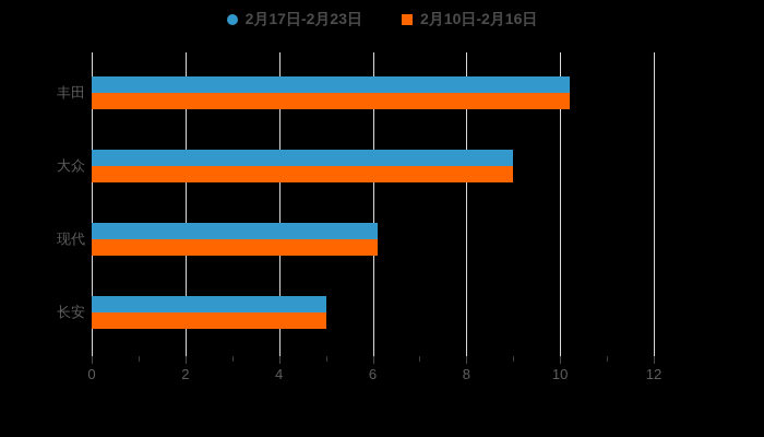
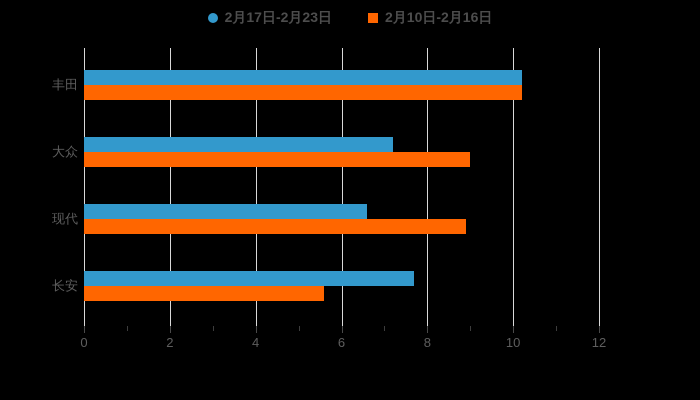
2月17日-2月23日/大众: 9.0 -> 7.2
2月17日-2月23日/现代: 6.1 -> 6.6
2月10日-2月16日/现代: 6.1 -> 8.9
2月17日-2月23日/长安: 5.0 -> 7.7
2月10日-2月16日/长安: 5.0 -> 5.6
